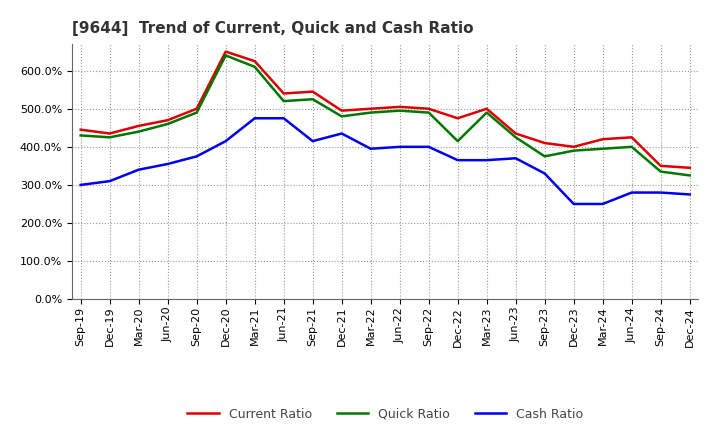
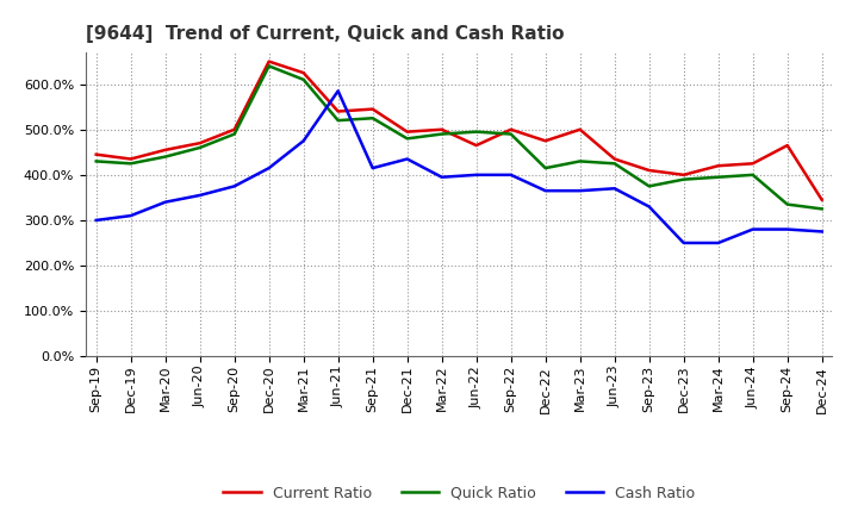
Cash Ratio/Jun-21: 475% -> 585%
Current Ratio/Jun-22: 505% -> 465%
Quick Ratio/Mar-23: 490% -> 430%
Current Ratio/Sep-24: 350% -> 465%
